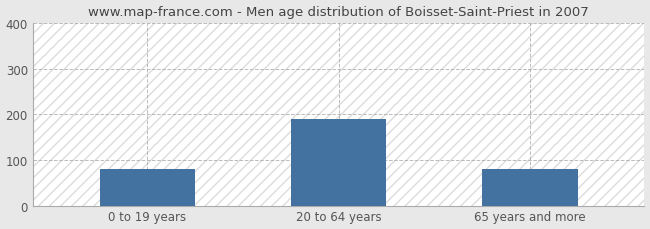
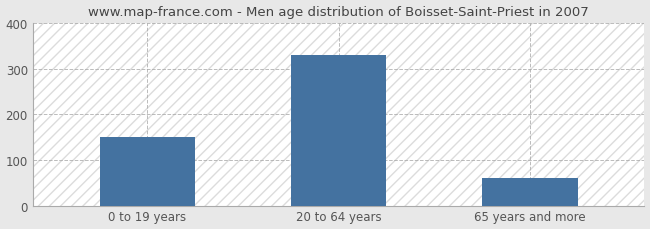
0 to 19 years: 80 -> 150
20 to 64 years: 190 -> 330
65 years and more: 80 -> 60
